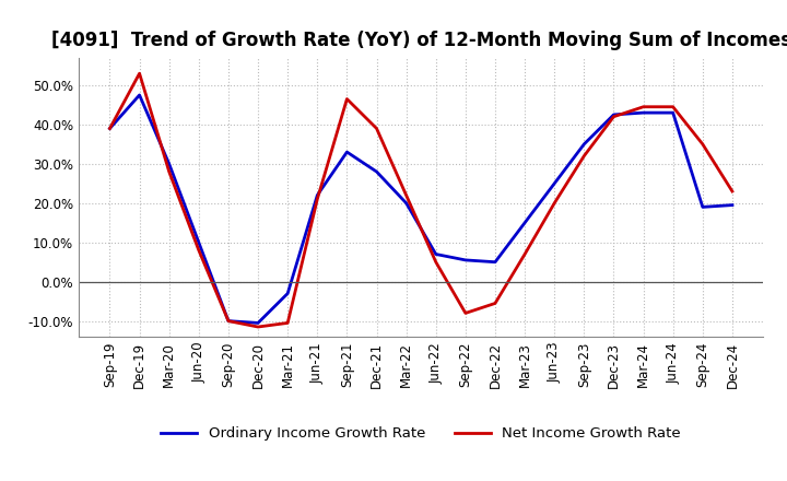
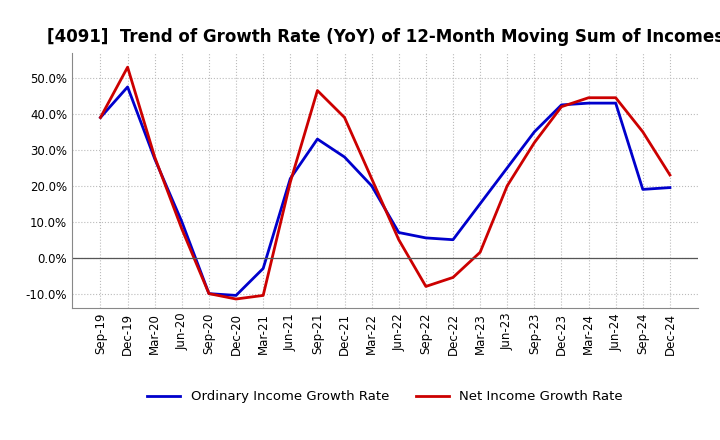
Ordinary Income Growth Rate/Mar-20: 30.0% -> 27.5%
Net Income Growth Rate/Mar-23: 7.0% -> 1.5%
